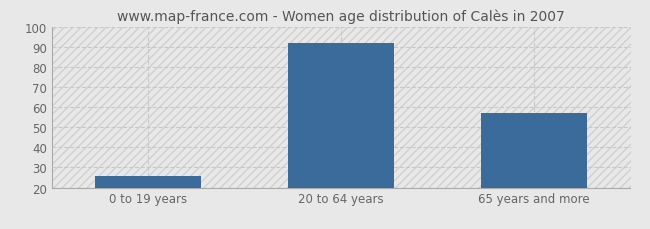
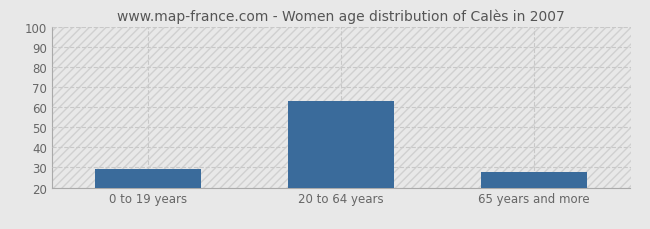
0 to 19 years: 26 -> 29
20 to 64 years: 92 -> 63
65 years and more: 57 -> 28
